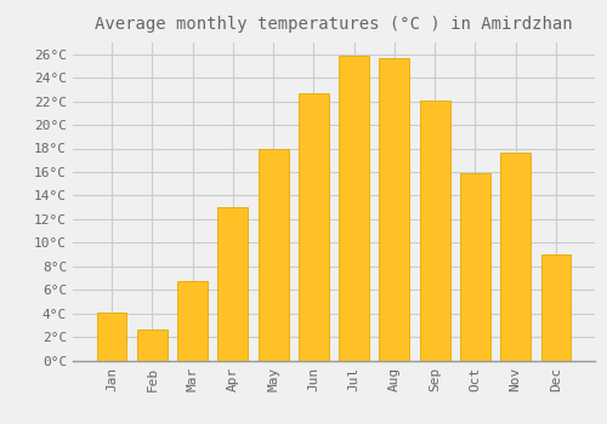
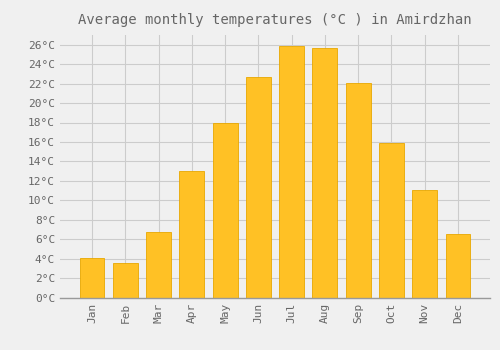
Feb: 2.6°C -> 3.5°C
Nov: 17.6°C -> 11.1°C
Dec: 9.0°C -> 6.5°C
